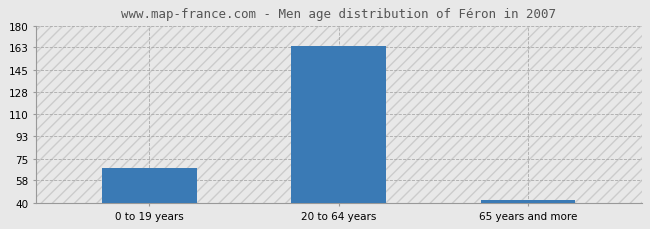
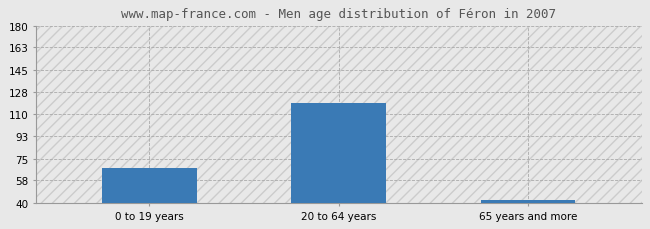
20 to 64 years: 164 -> 119
